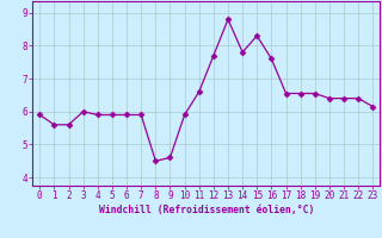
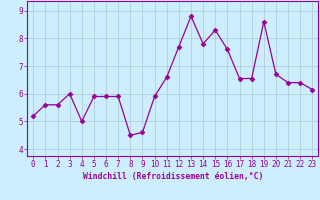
0: 5.90 -> 5.20
4: 5.90 -> 5.00
19: 6.55 -> 8.60
20: 6.40 -> 6.70
